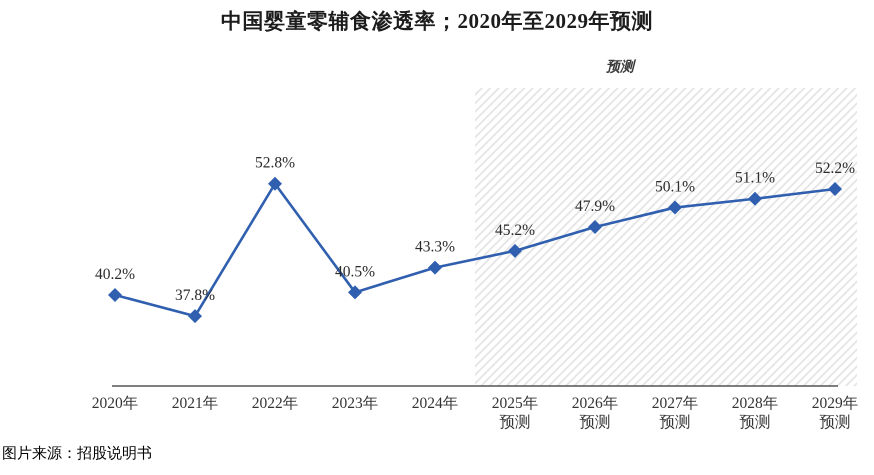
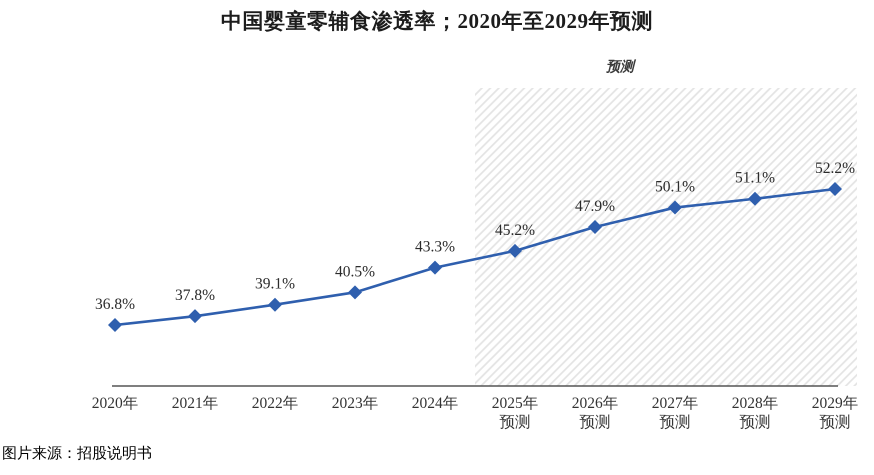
2020年: 40.2% -> 36.8%
2022年: 52.8% -> 39.1%
